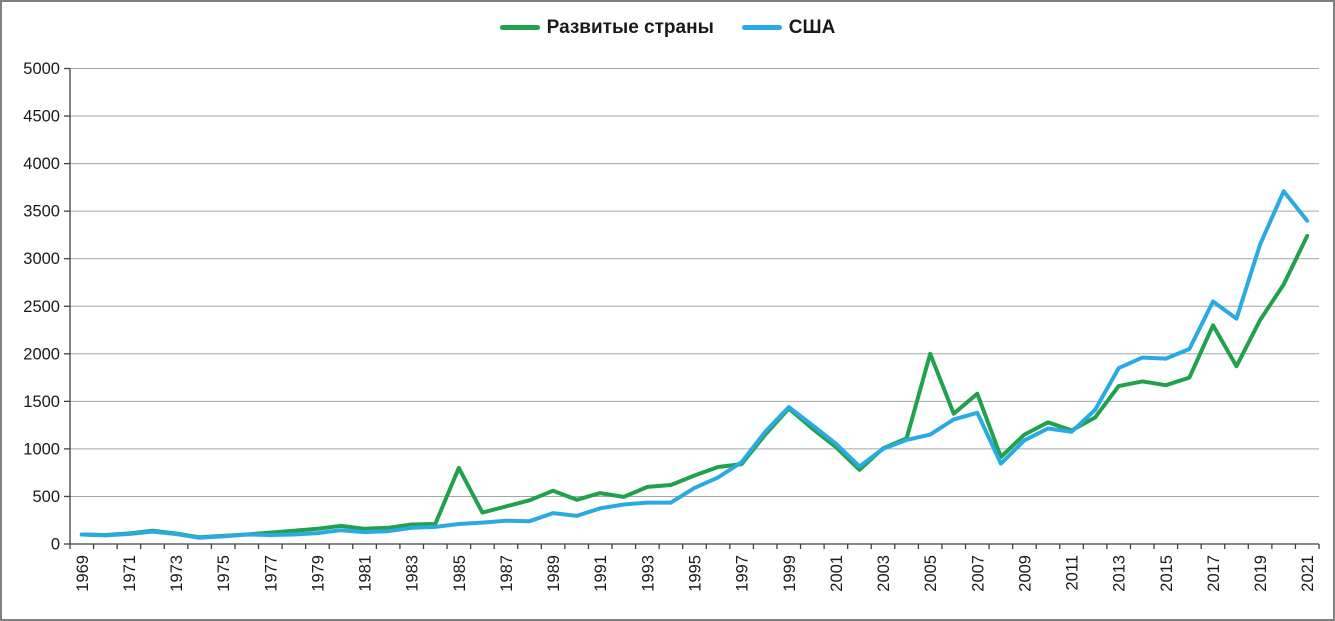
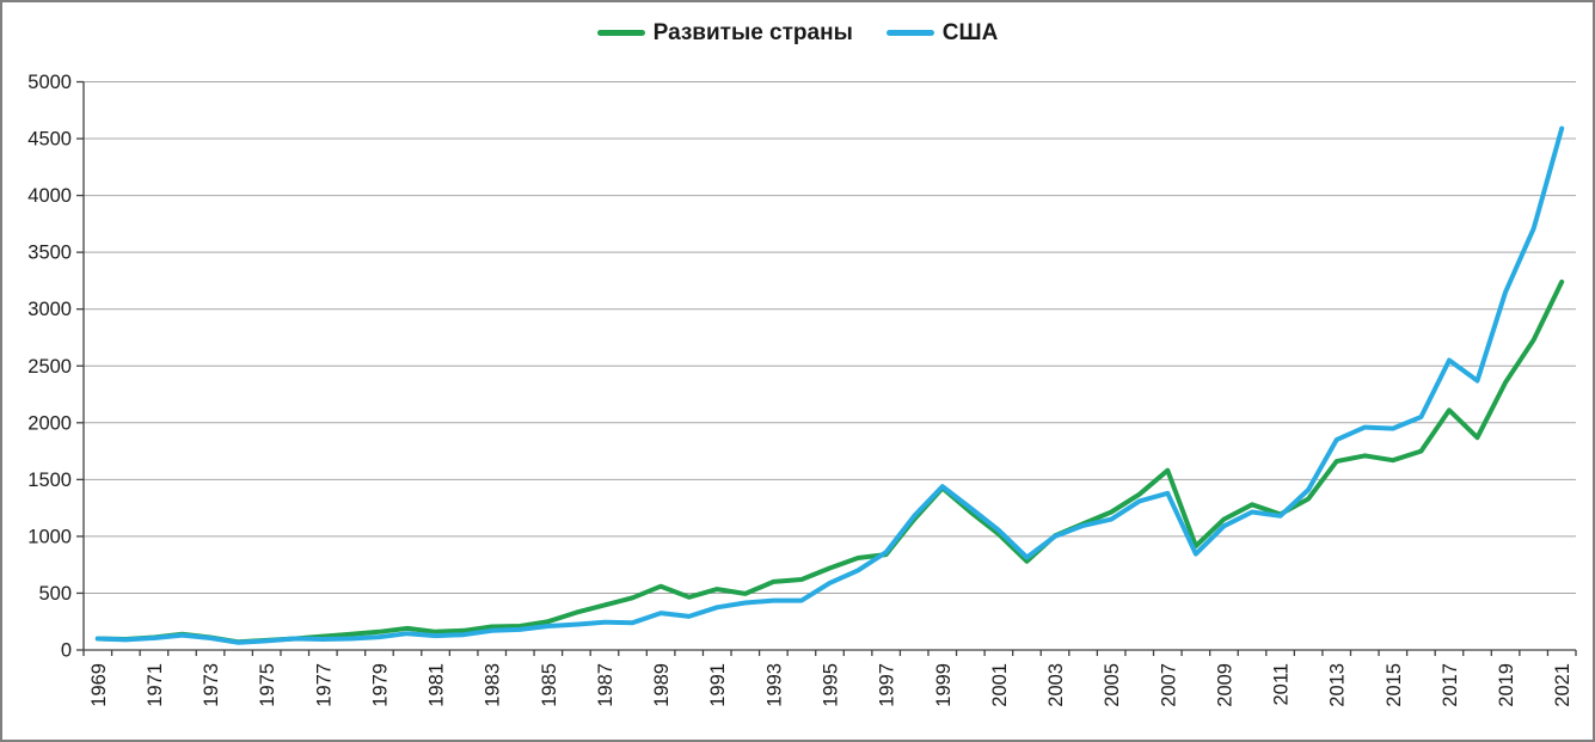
Развитые страны/1985: 800 -> 200
Развитые страны/2005: 2000 -> 1200
Развитые страны/2017: 2300 -> 2100
США/2021: 3400 -> 4600
